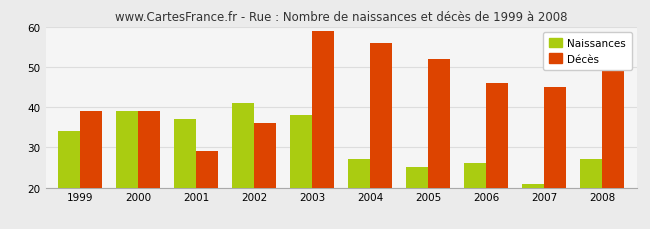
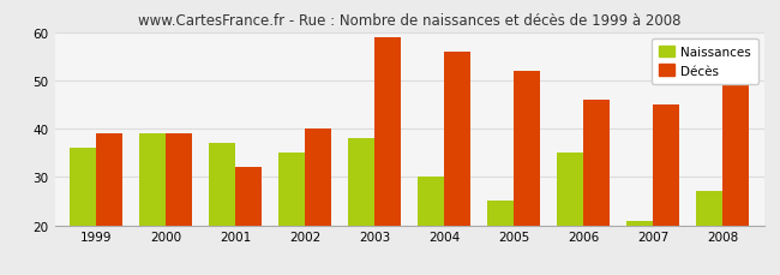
Naissances/1999: 34 -> 36
Décès/2001: 29 -> 32
Naissances/2002: 41 -> 35
Décès/2002: 36 -> 40
Naissances/2004: 27 -> 30
Naissances/2006: 26 -> 35
